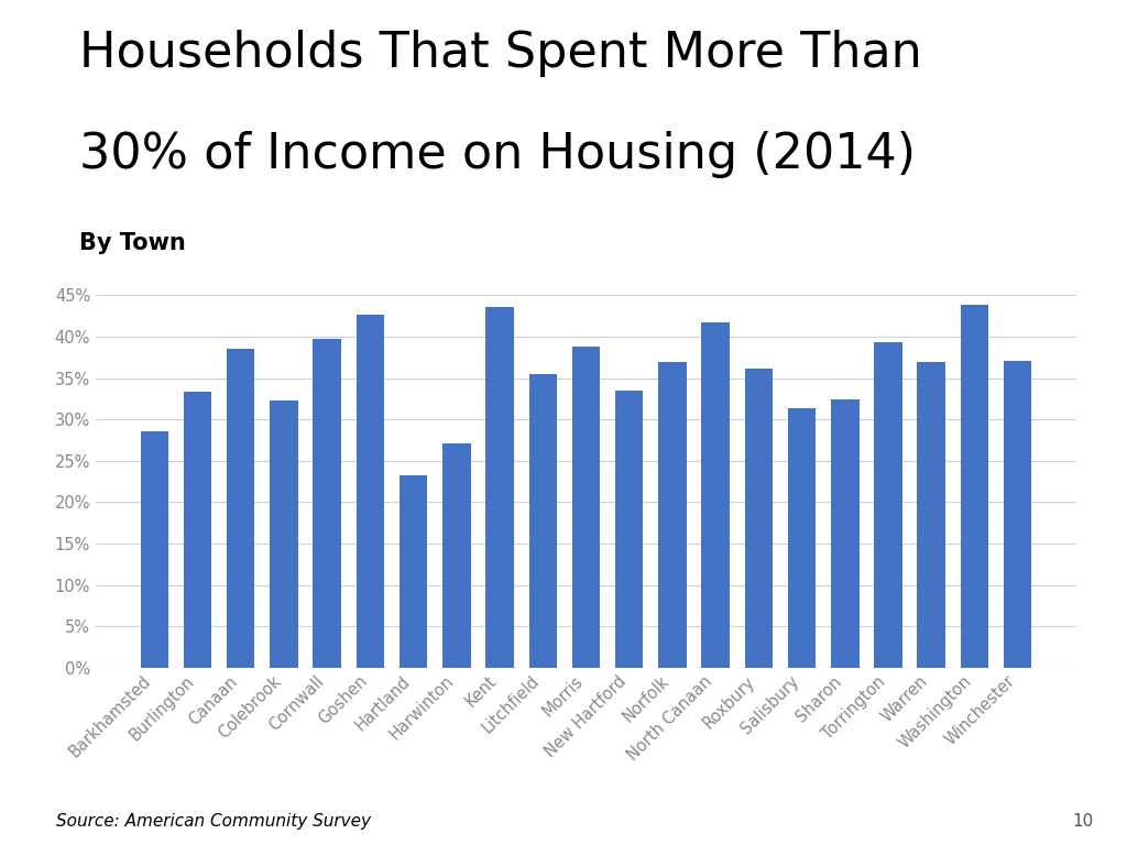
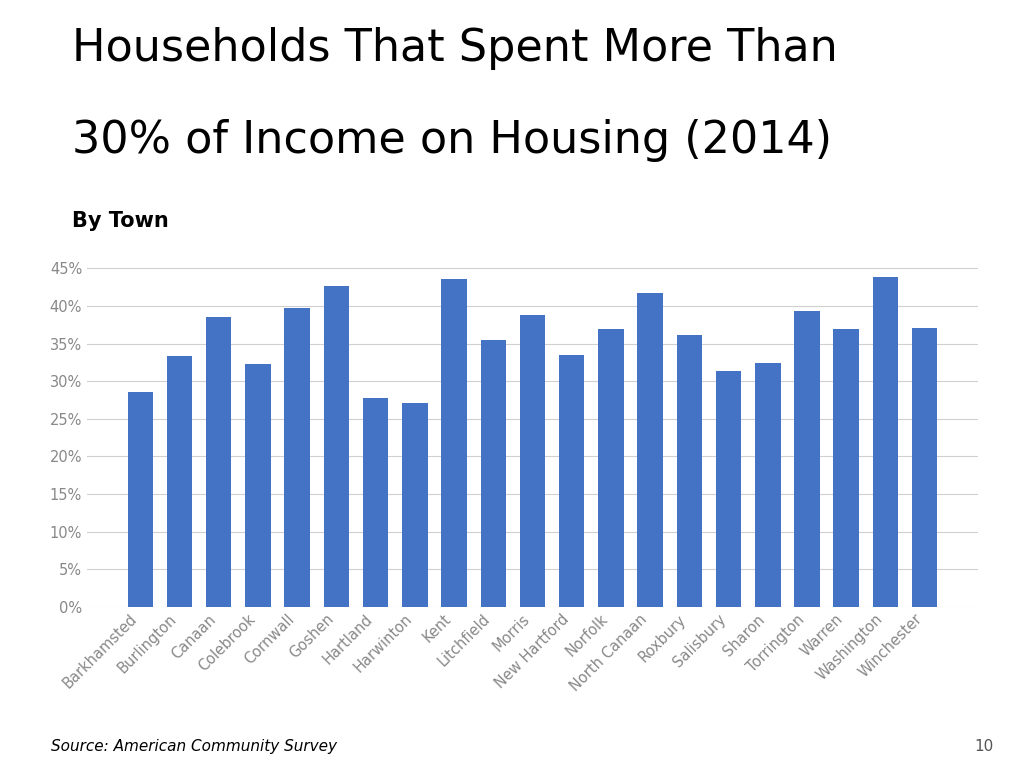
Hartland: 23.2% -> 27.8%
